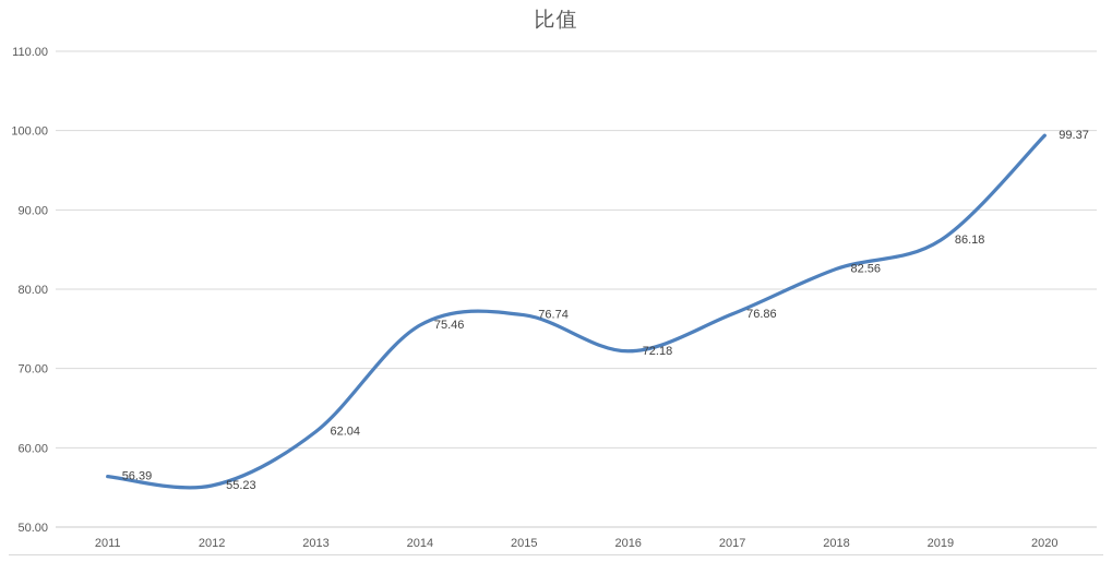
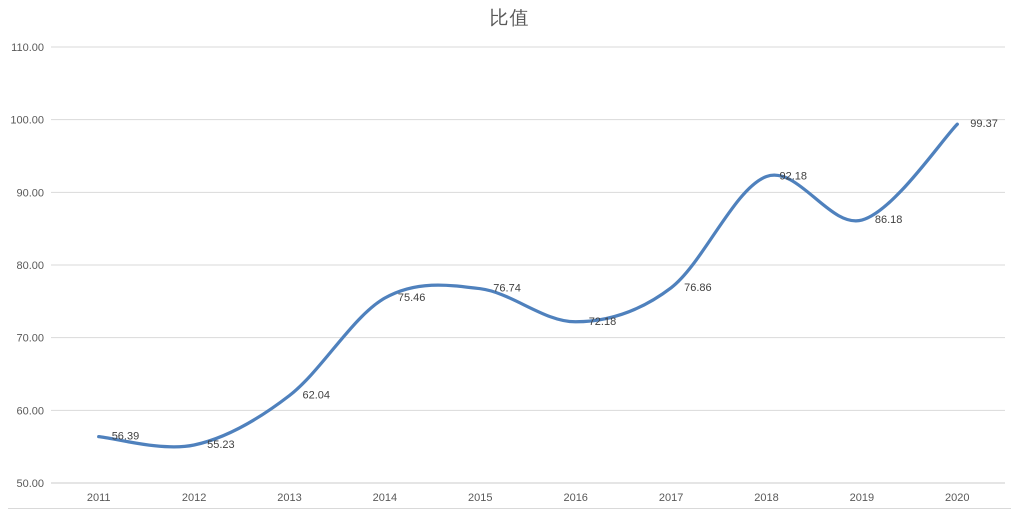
2018: 82.56 -> 92.18
